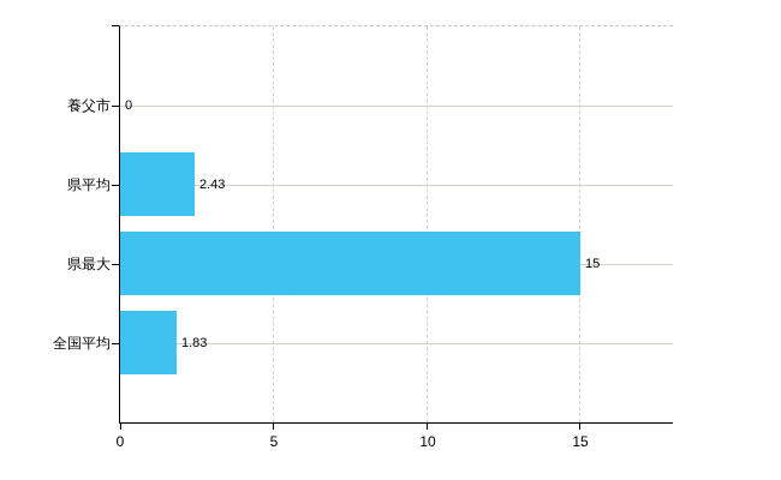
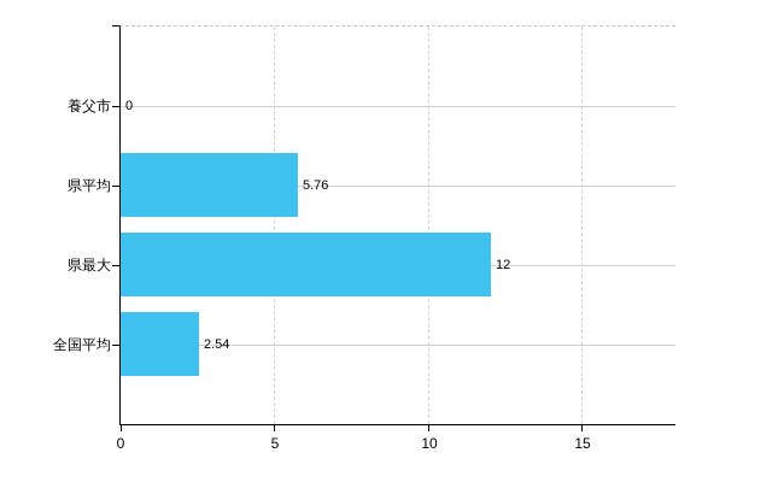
県平均: 2.43 -> 5.76
県最大: 15 -> 12
全国平均: 1.83 -> 2.54
